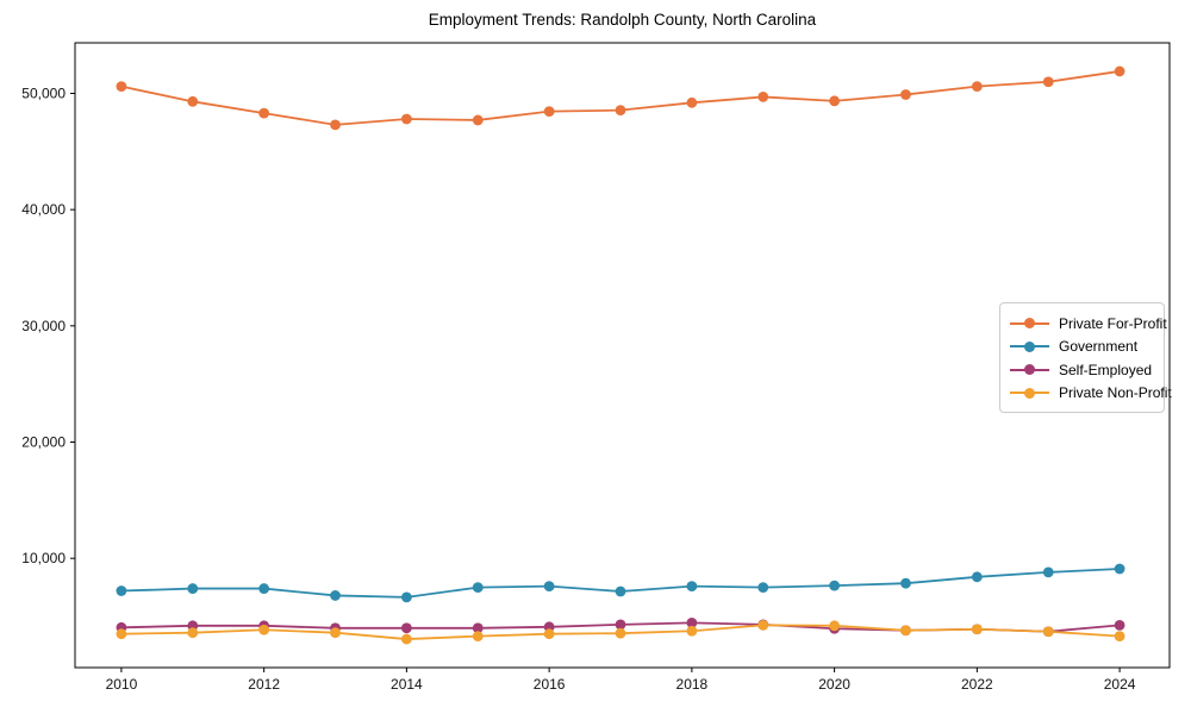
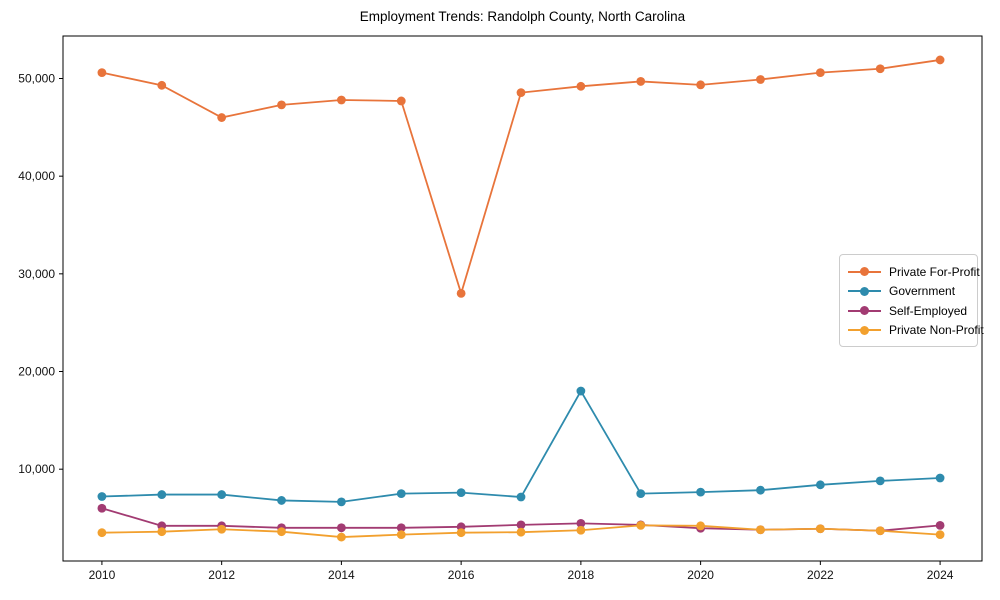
Self-Employed/2010: 4000 -> 6000
Private For-Profit/2012: 48000 -> 46000
Private For-Profit/2016: 48000 -> 28000
Government/2018: 8000 -> 18000
